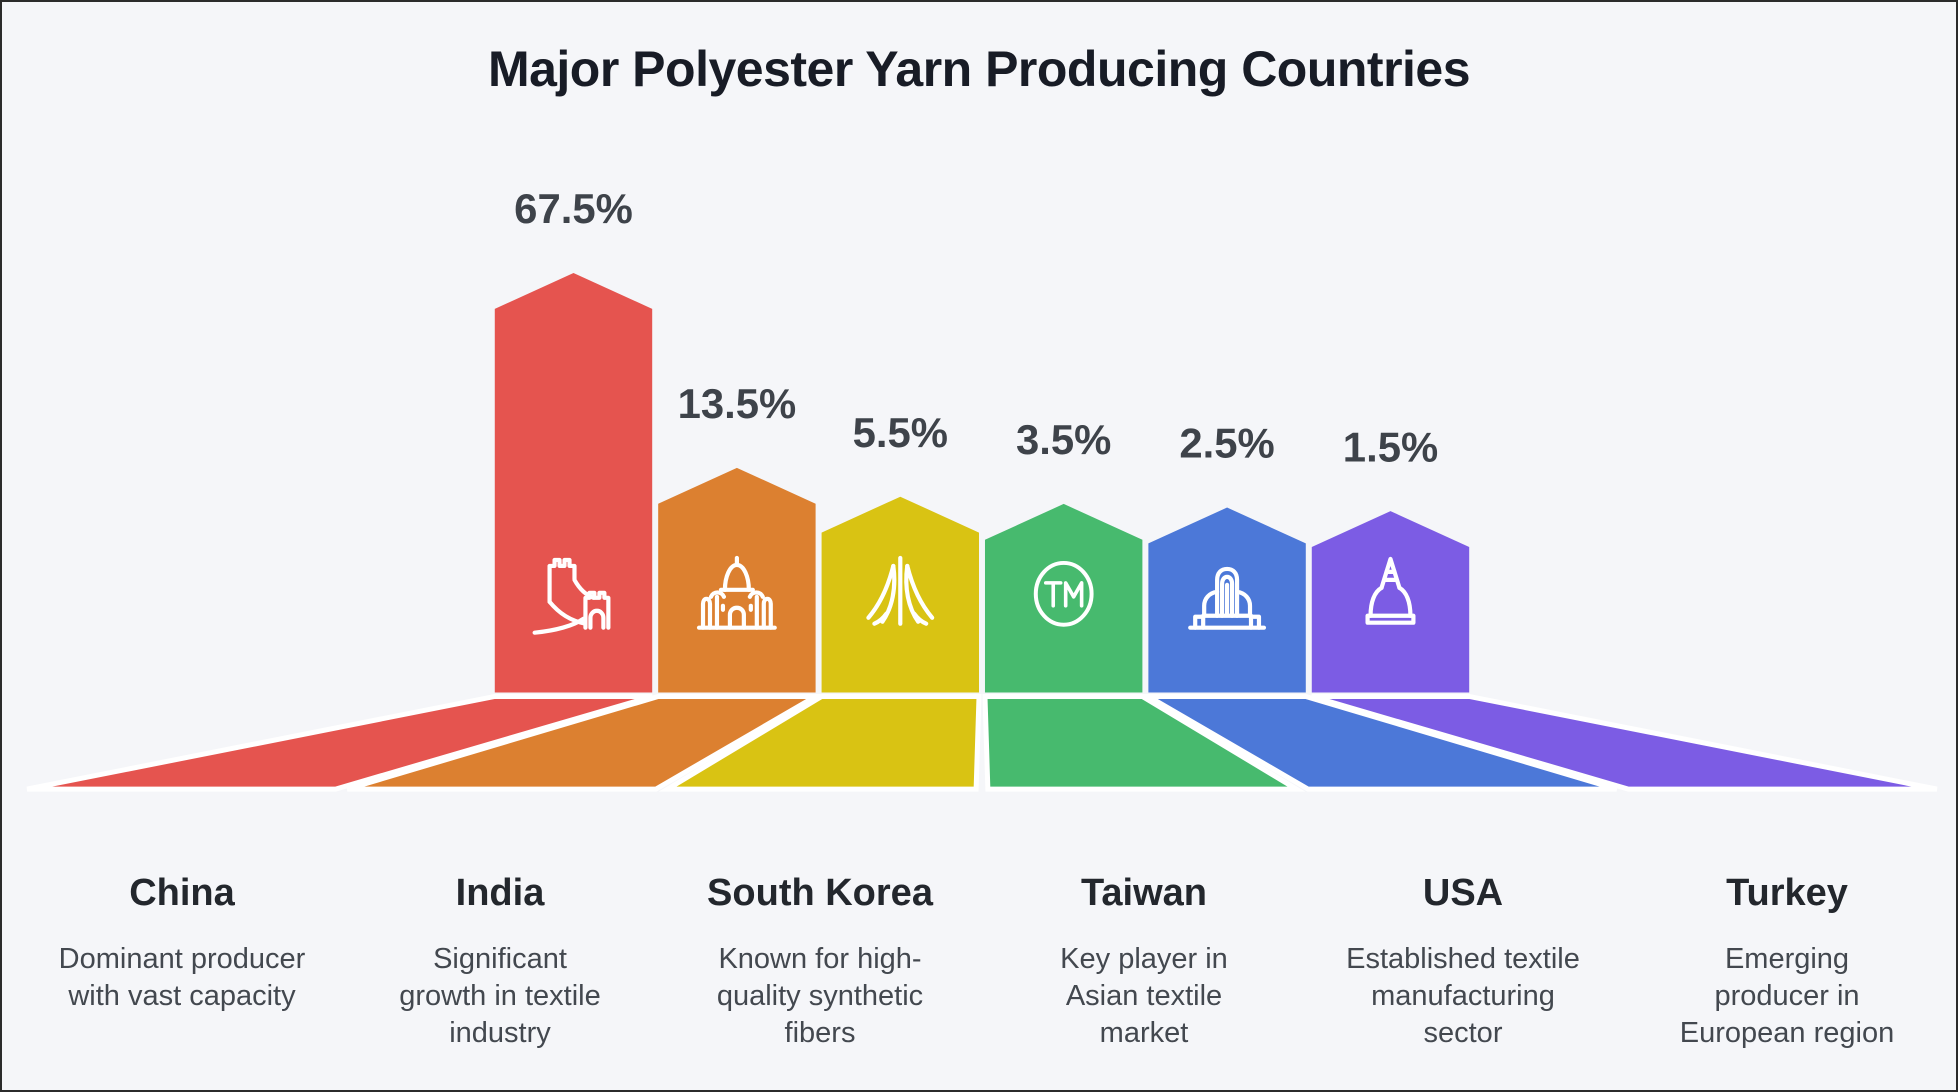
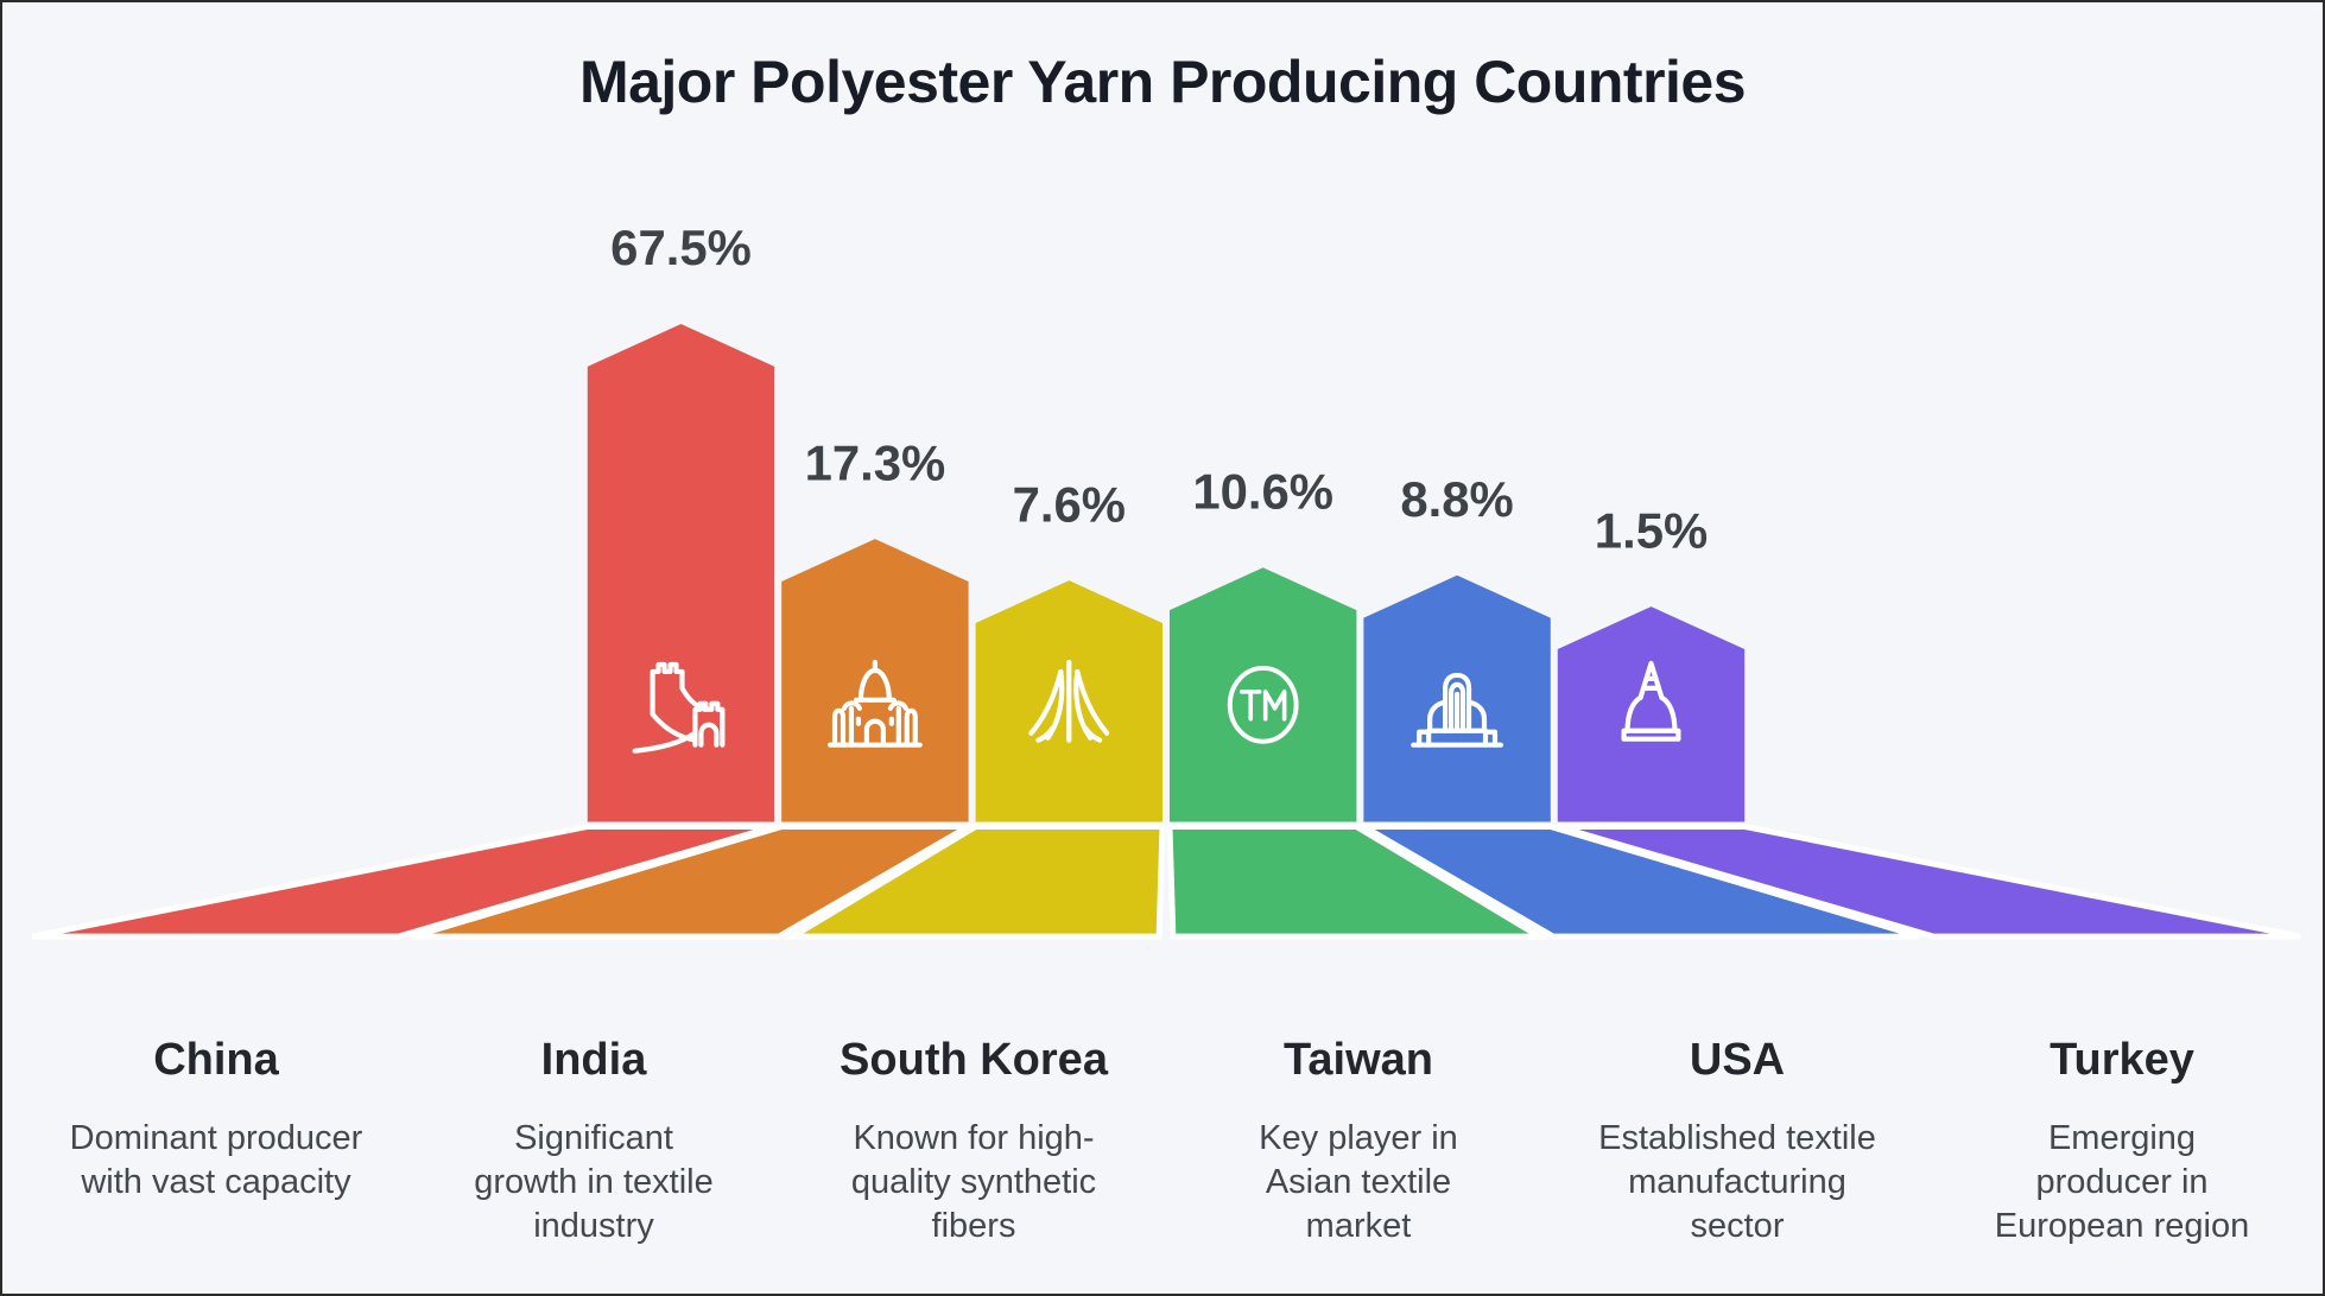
India: 13.5% -> 17.3%
South Korea: 5.5% -> 7.6%
Taiwan: 3.5% -> 10.6%
USA: 2.5% -> 8.8%
